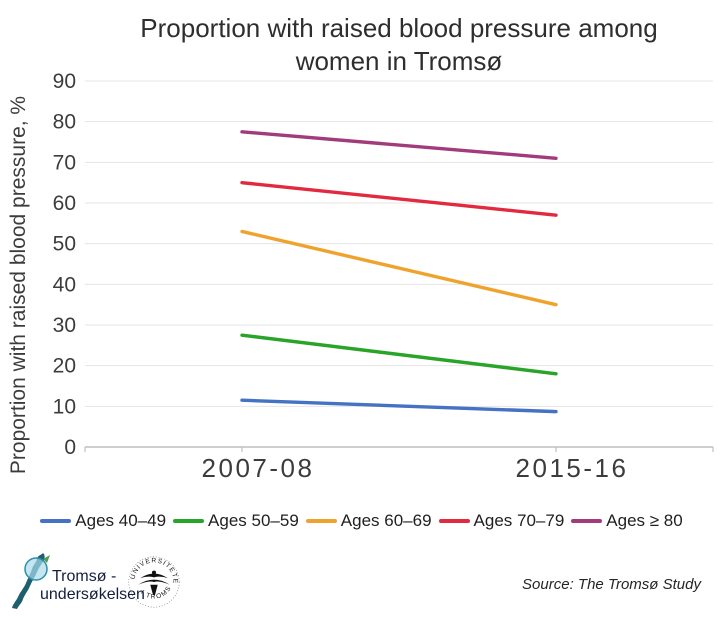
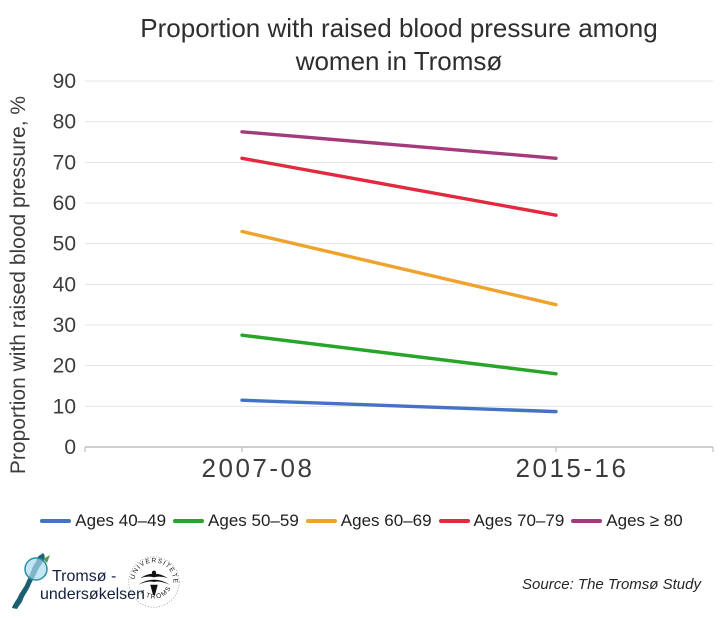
Ages 70–79/2007-08: 65 -> 71
